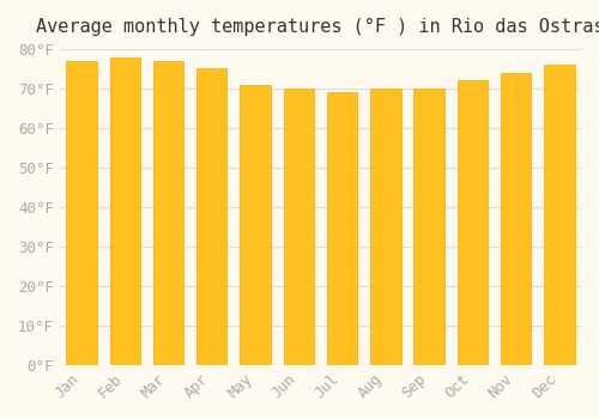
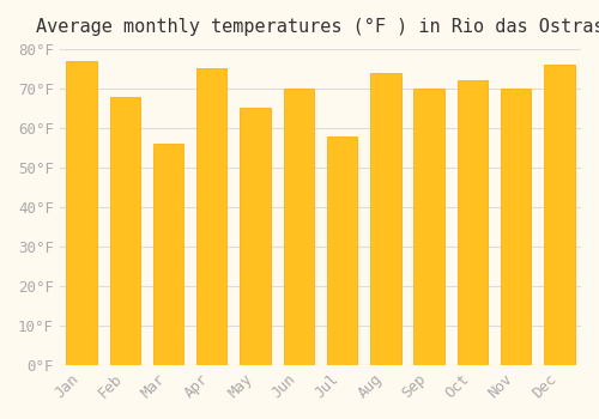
Feb: 78°F -> 68°F
Mar: 77°F -> 56°F
May: 71°F -> 65°F
Jul: 69°F -> 58°F
Aug: 70°F -> 74°F
Nov: 74°F -> 70°F
